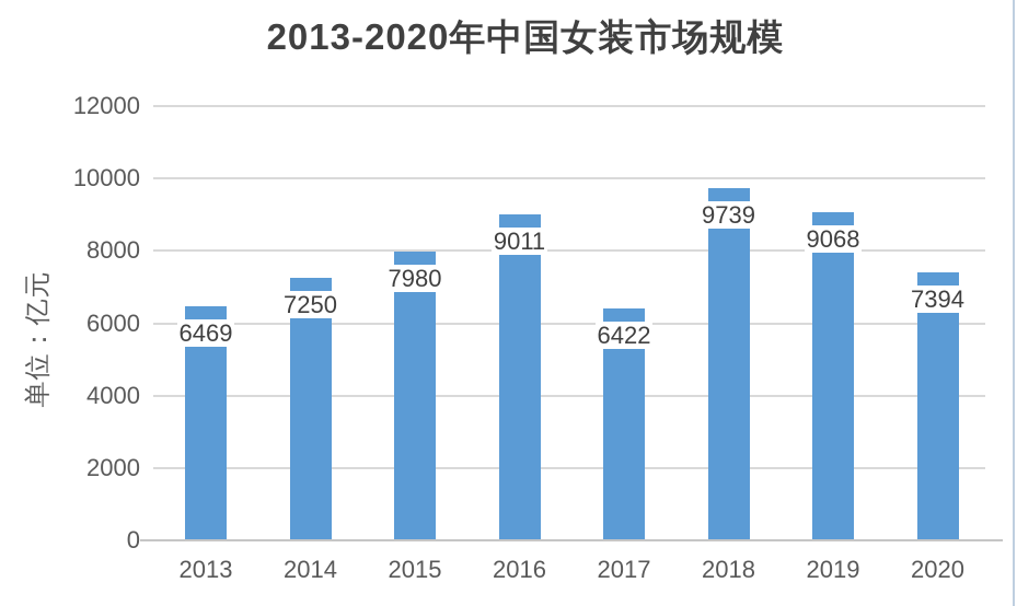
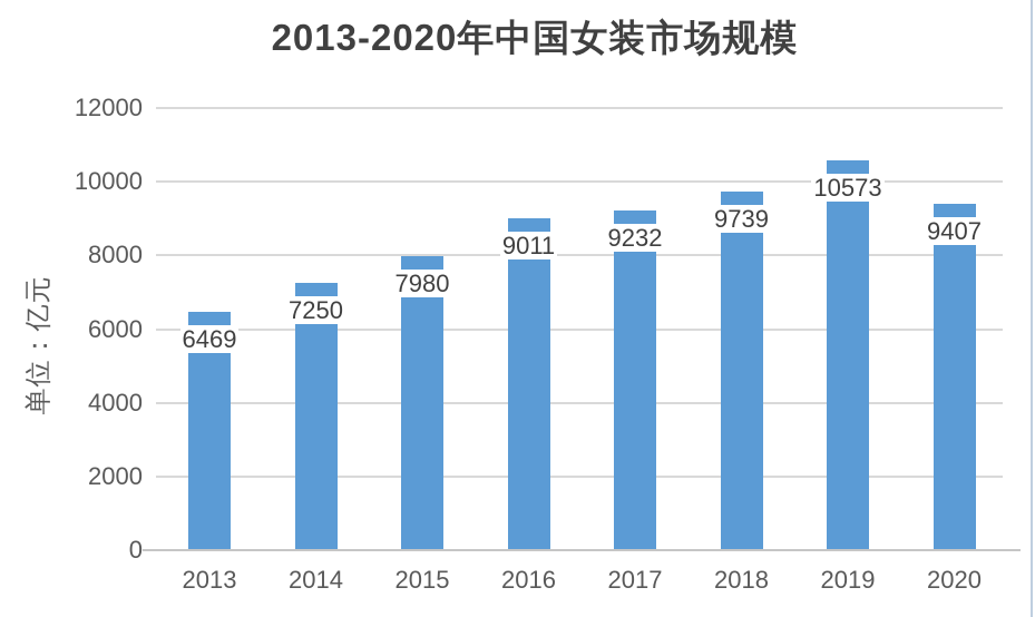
2017: 6422 -> 9232
2019: 9068 -> 10573
2020: 7394 -> 9407
